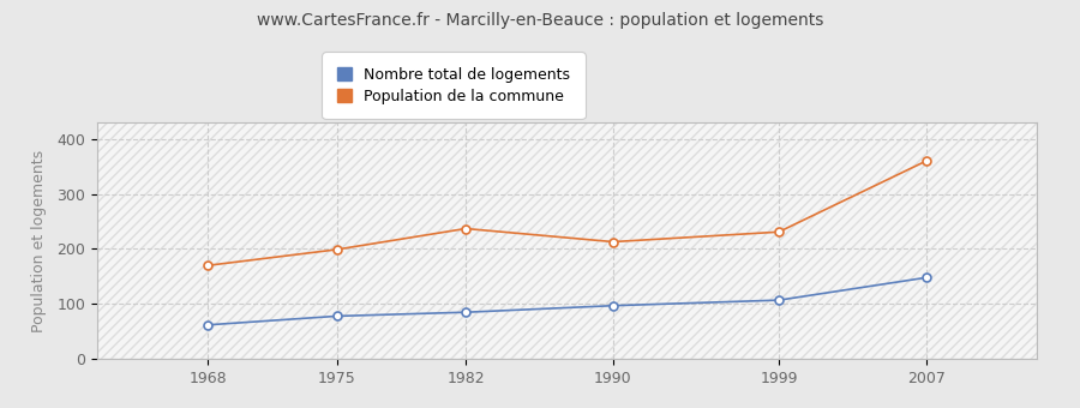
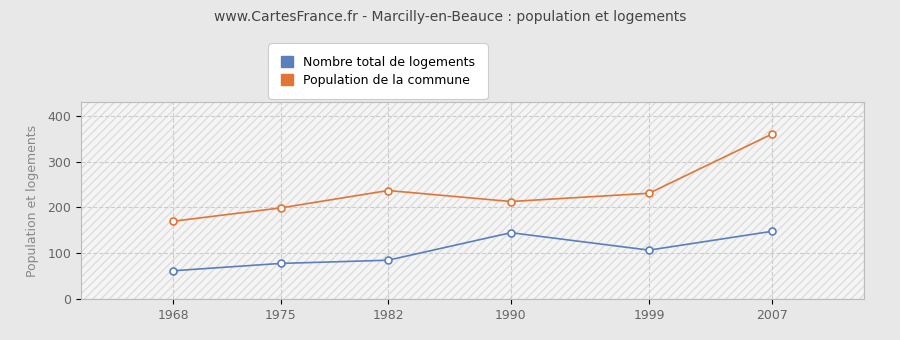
Nombre total de logements/1990: 97 -> 145
